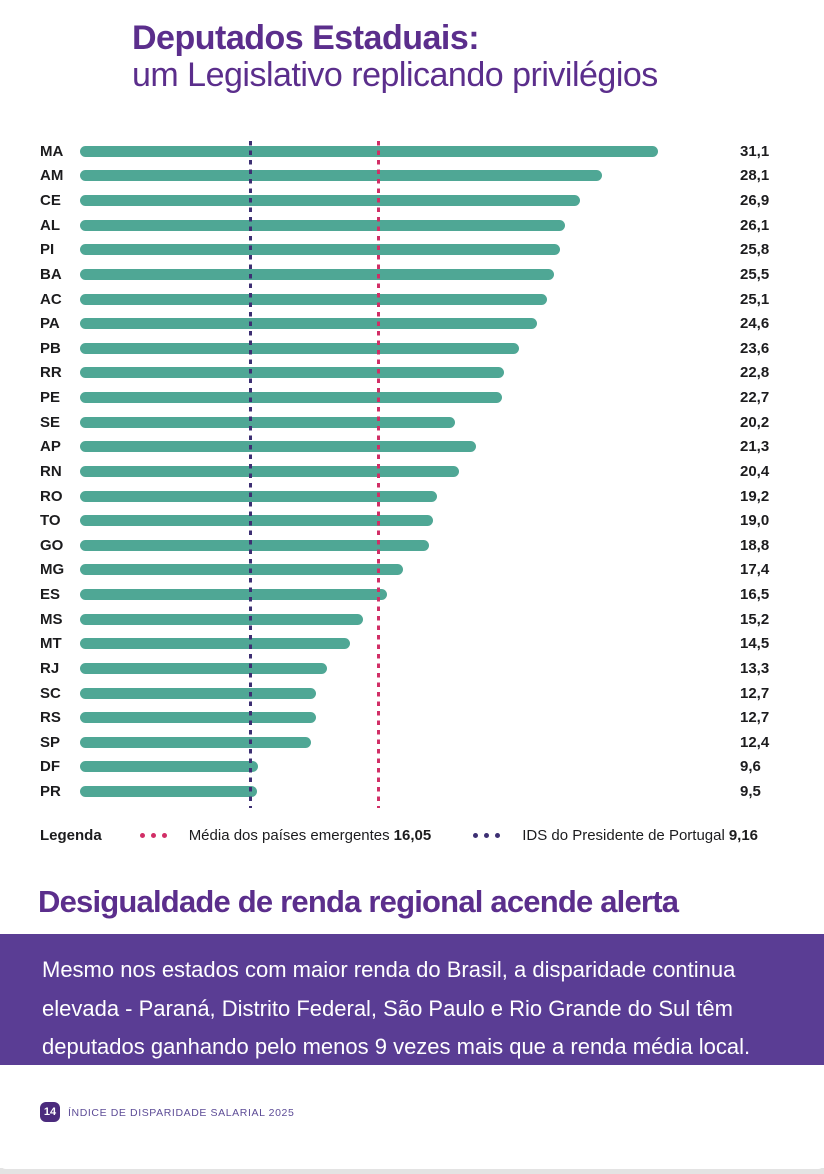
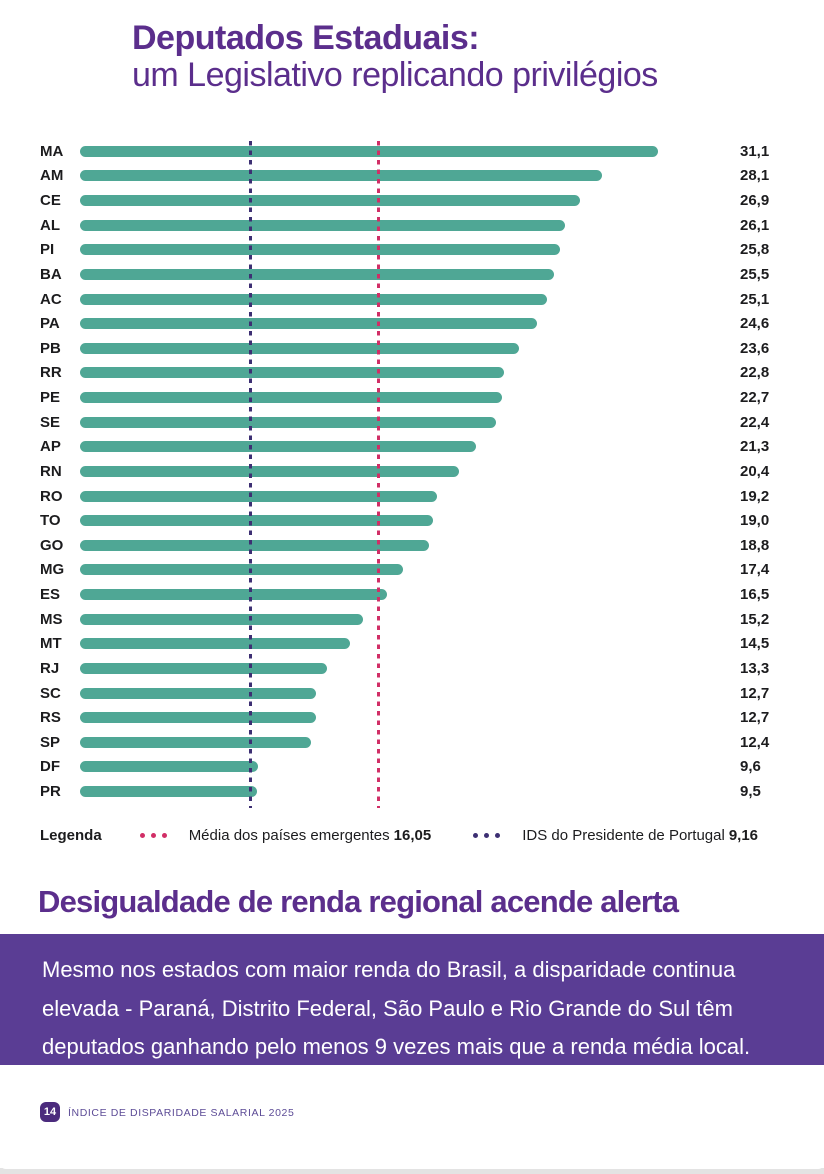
SE: 20,2 -> 22,4
